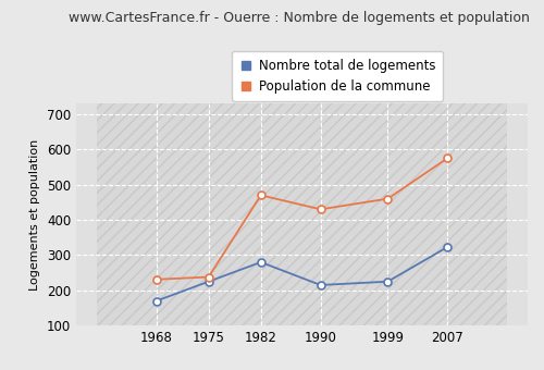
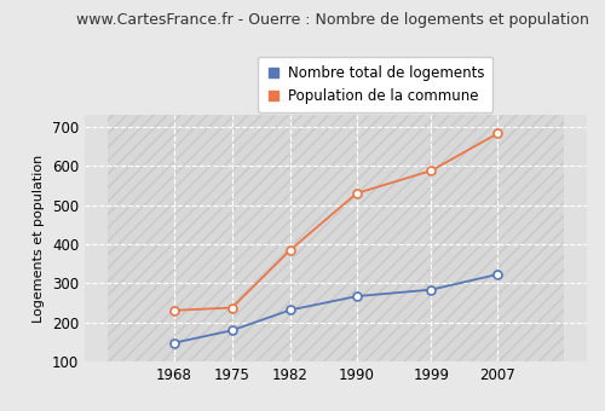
Nombre total de logements/1968: 170 -> 148
Nombre total de logements/1975: 225 -> 180
Nombre total de logements/1982: 280 -> 232
Population de la commune/1982: 470 -> 385
Nombre total de logements/1990: 215 -> 267
Population de la commune/1990: 430 -> 530
Nombre total de logements/1999: 225 -> 284
Population de la commune/1999: 460 -> 588
Population de la commune/2007: 575 -> 683
